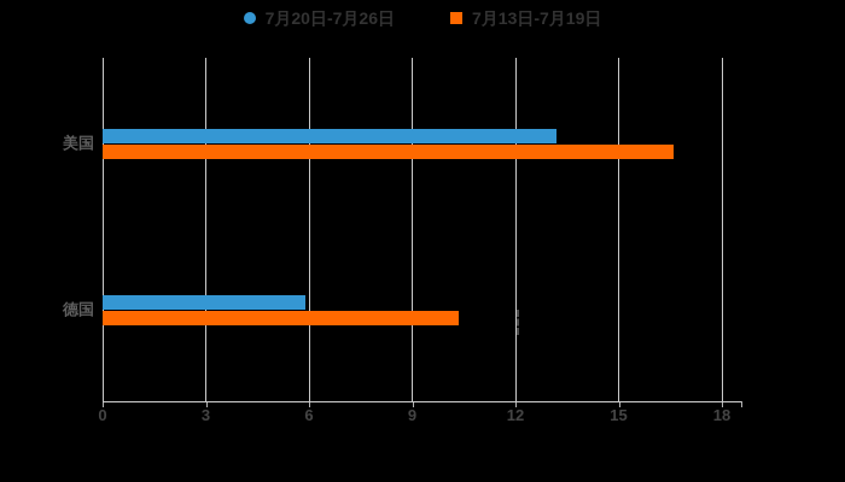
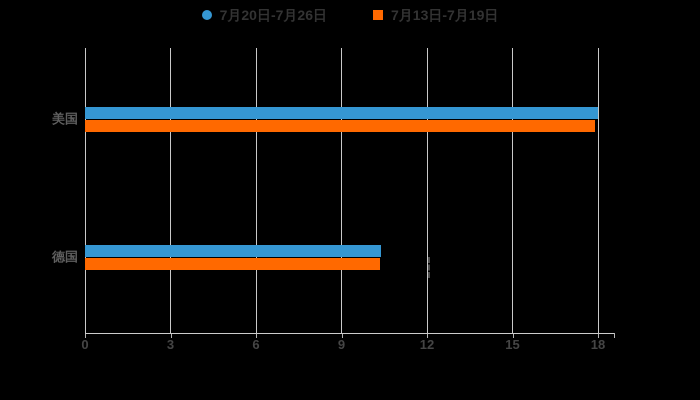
7月20日-7月26日/美国: 13.2 -> 18.0
7月13日-7月19日/美国: 16.6 -> 17.9
7月20日-7月26日/德国: 5.9 -> 10.4
